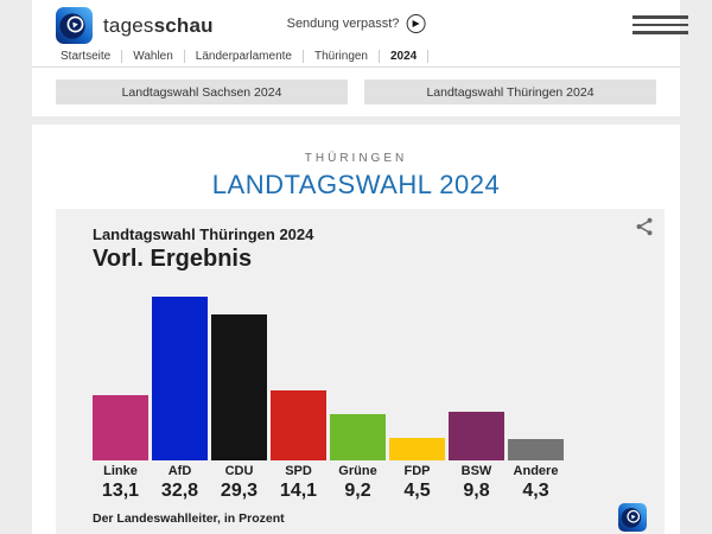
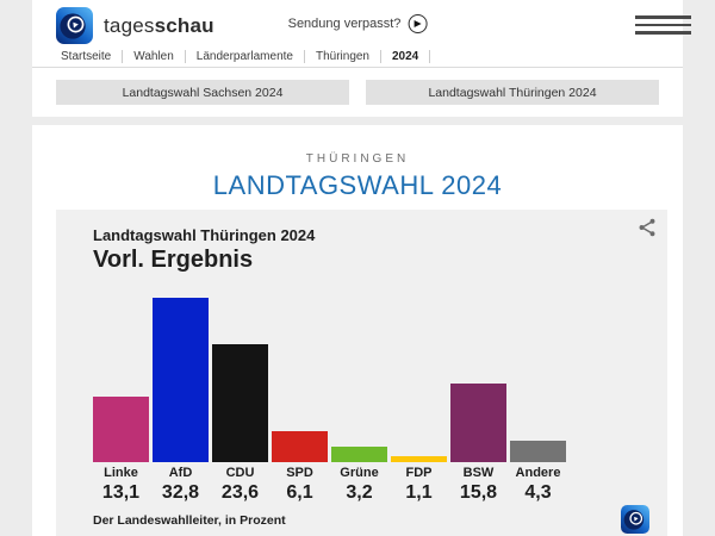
CDU: 29,3 -> 23,6
SPD: 14,1 -> 6,1
Grüne: 9,2 -> 3,2
FDP: 4,5 -> 1,1
BSW: 9,8 -> 15,8
